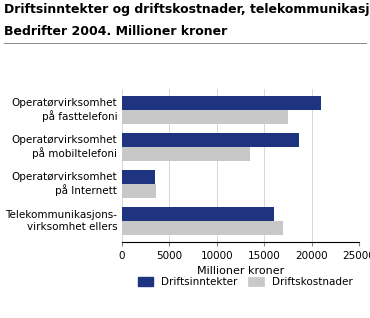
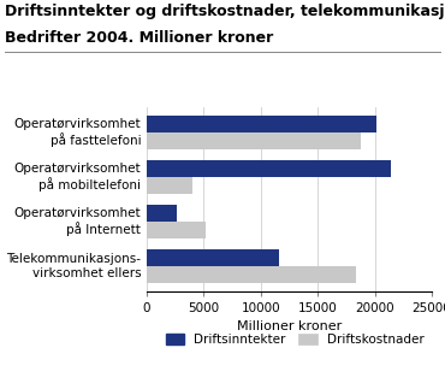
Driftsinntekter/Operatørvirksomhet på fasttelefoni: 21000 -> 20200
Driftskostnader/Operatørvirksomhet på fasttelefoni: 17500 -> 18800
Driftsinntekter/Operatørvirksomhet på mobiltelefoni: 18700 -> 21400
Driftskostnader/Operatørvirksomhet på mobiltelefoni: 13500 -> 4000
Driftsinntekter/Operatørvirksomhet på Internett: 3500 -> 2600
Driftskostnader/Operatørvirksomhet på Internett: 3600 -> 5200
Driftsinntekter/Telekommunikasjons- virksomhet ellers: 16000 -> 11600
Driftskostnader/Telekommunikasjons- virksomhet ellers: 17000 -> 18400
